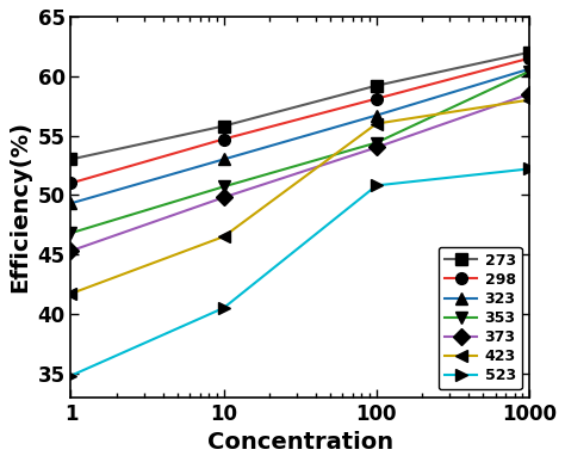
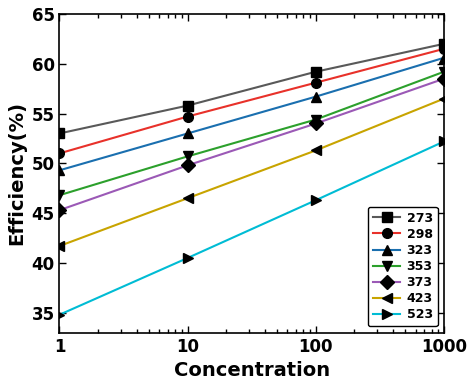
423/100: 56.0 -> 51.3
523/100: 50.8 -> 46.3
353/1000: 60.4 -> 59.2
423/1000: 58.0 -> 56.5
